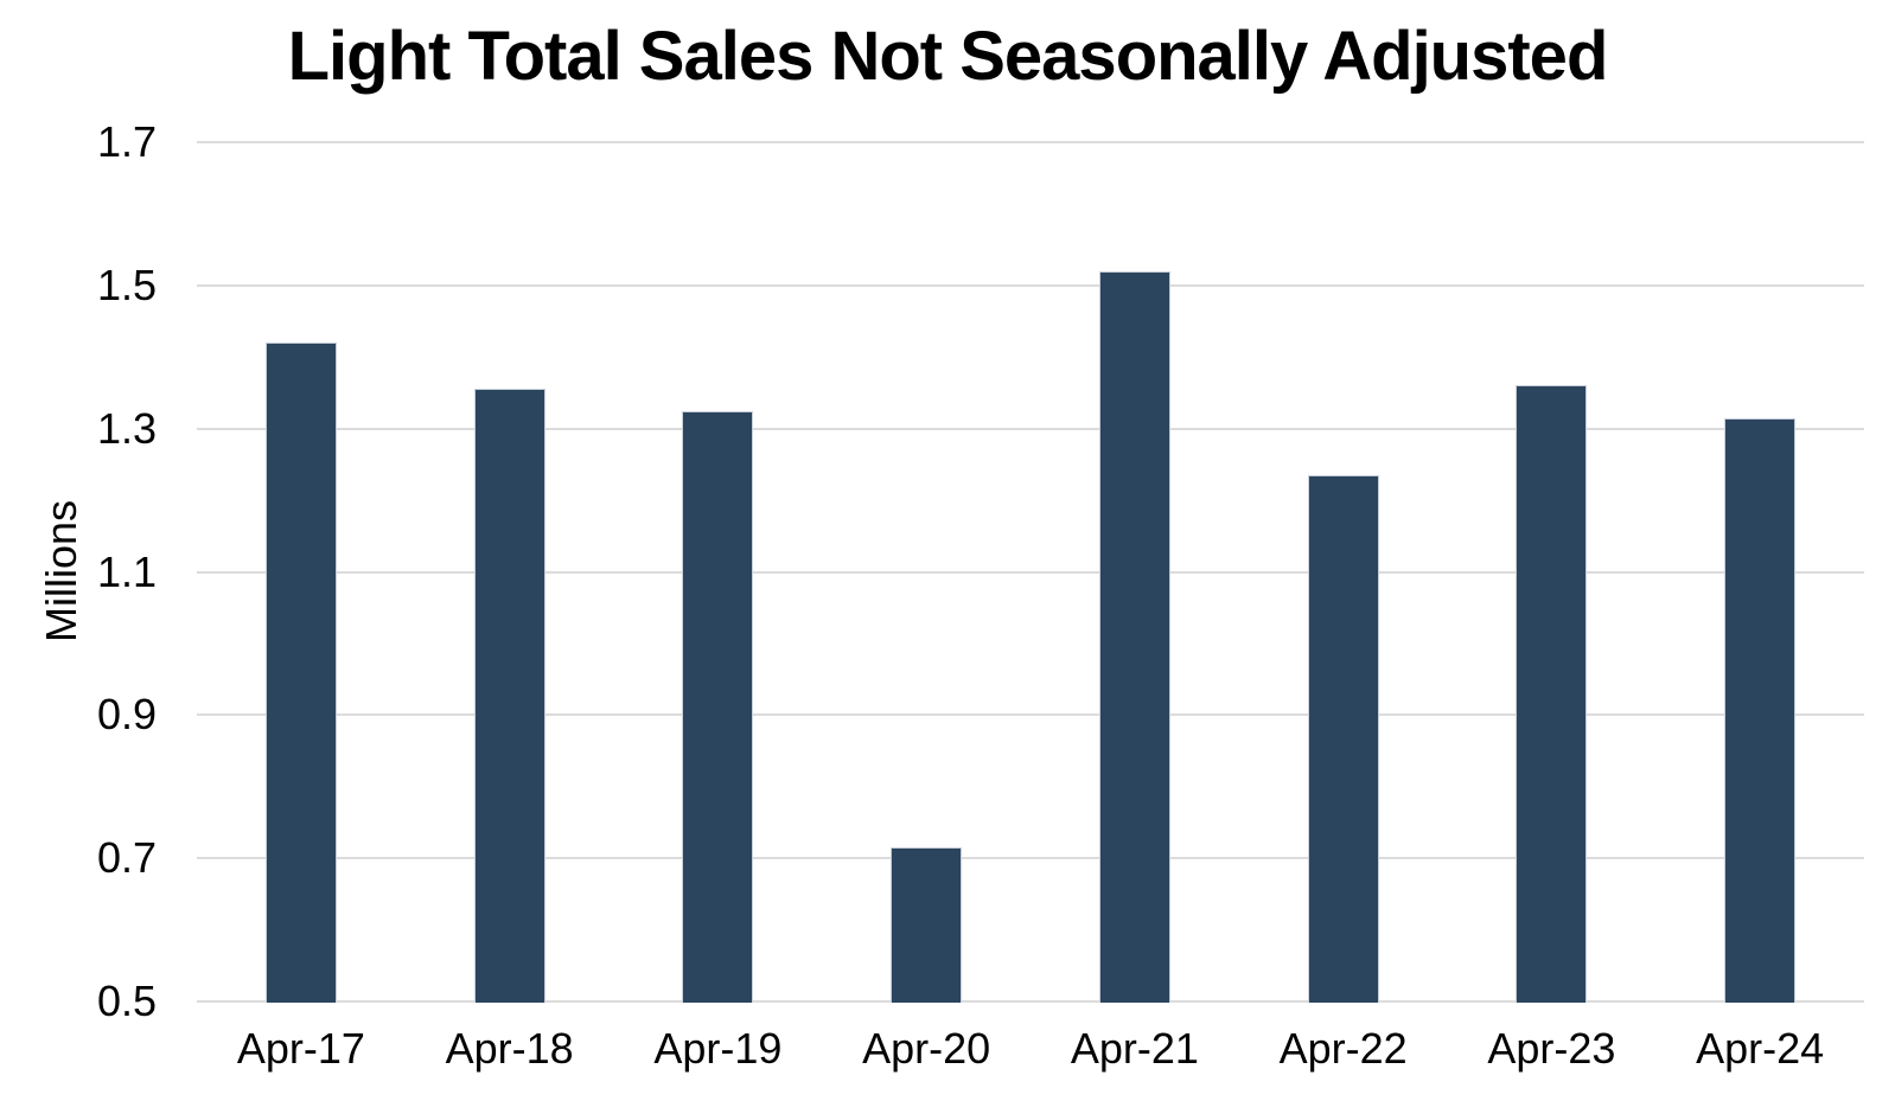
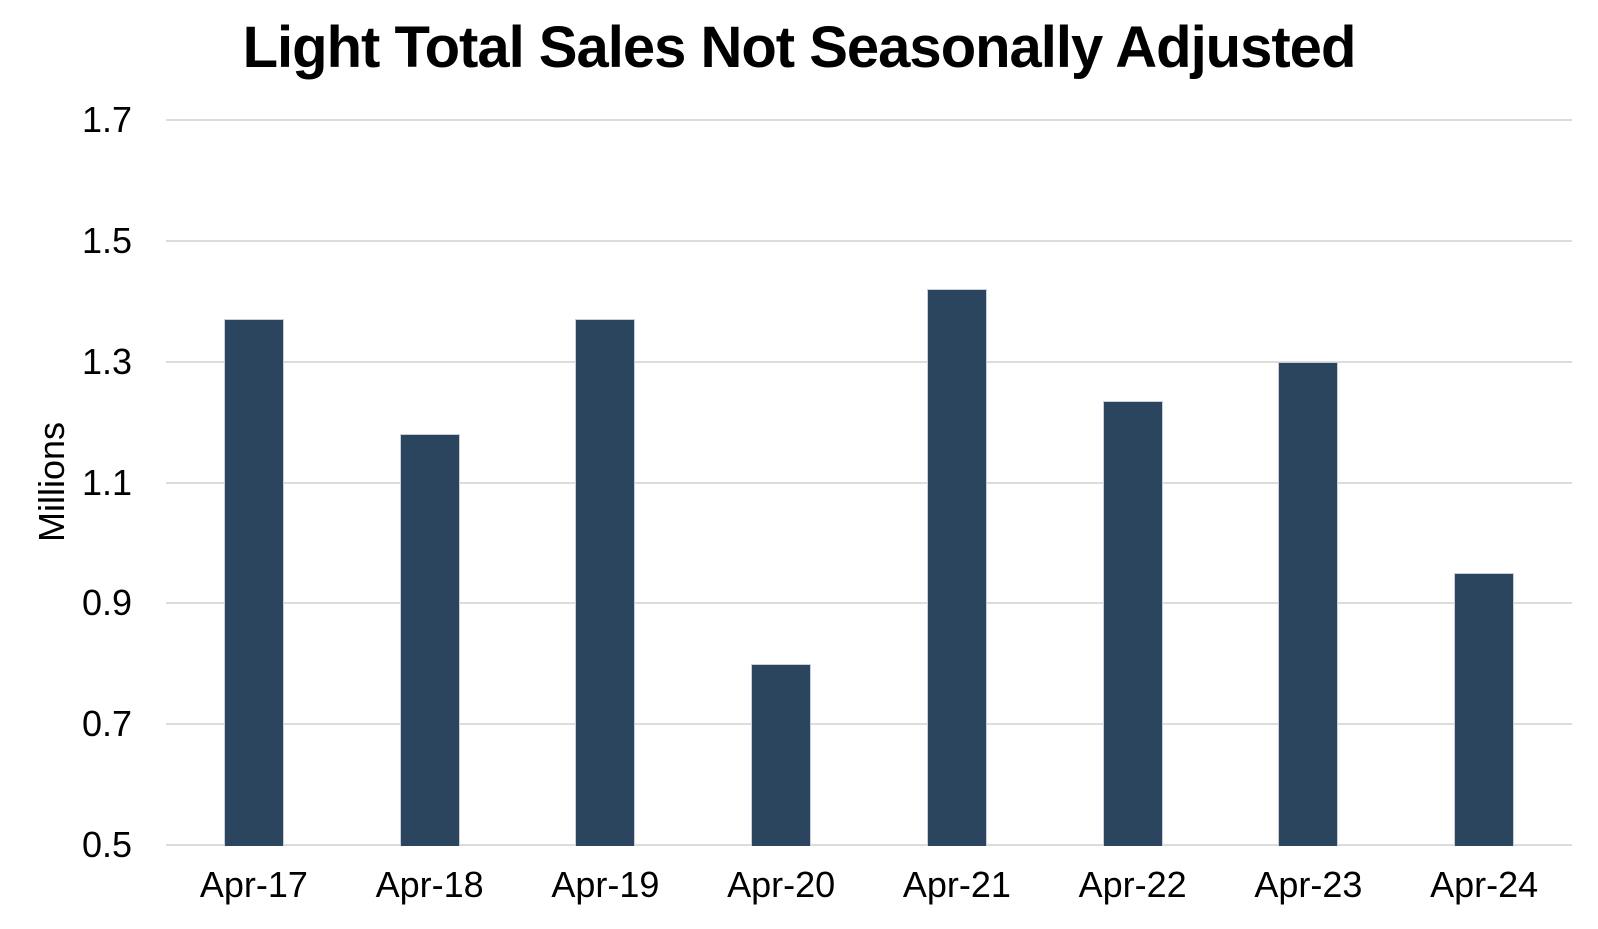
Apr-17: 1.42 -> 1.37
Apr-18: 1.35 -> 1.18
Apr-19: 1.32 -> 1.37
Apr-20: 0.71 -> 0.80
Apr-21: 1.52 -> 1.42
Apr-23: 1.36 -> 1.30
Apr-24: 1.31 -> 0.95
